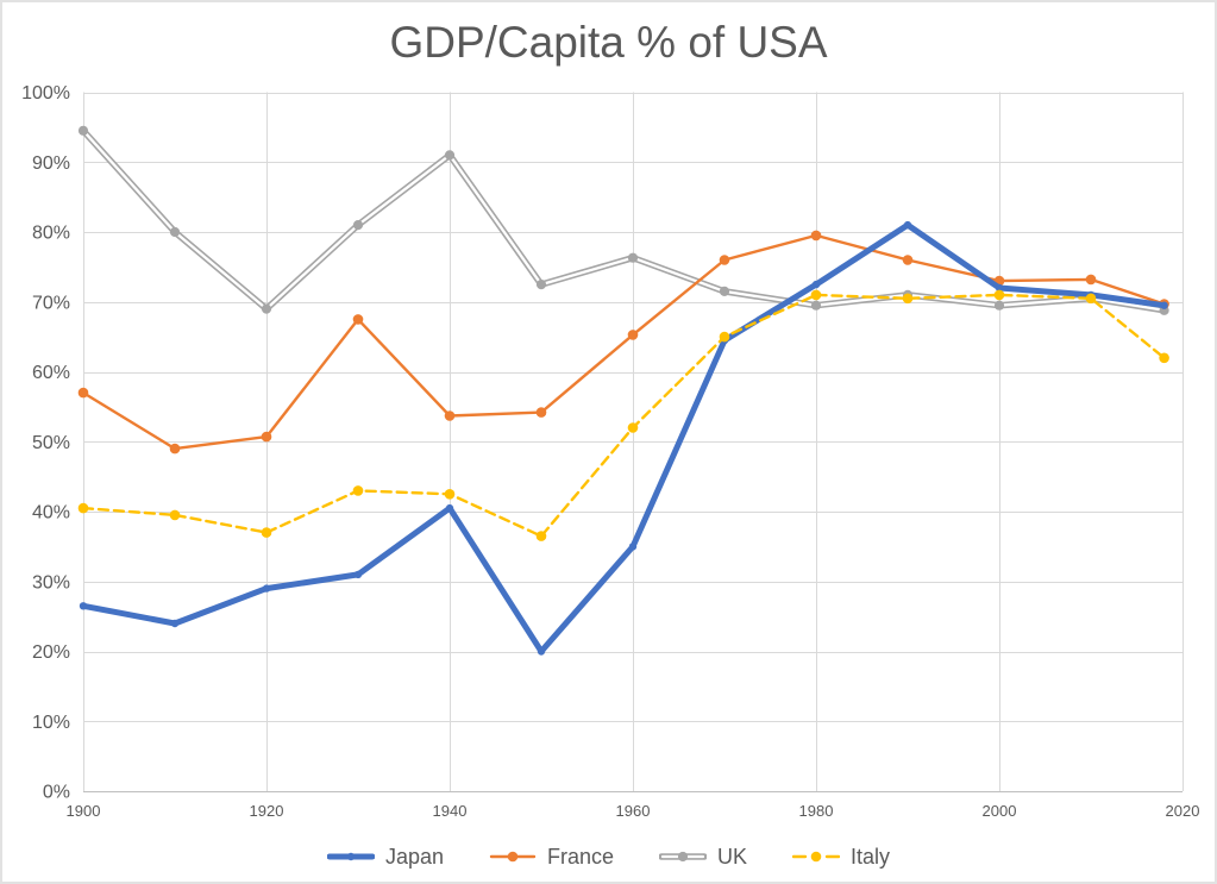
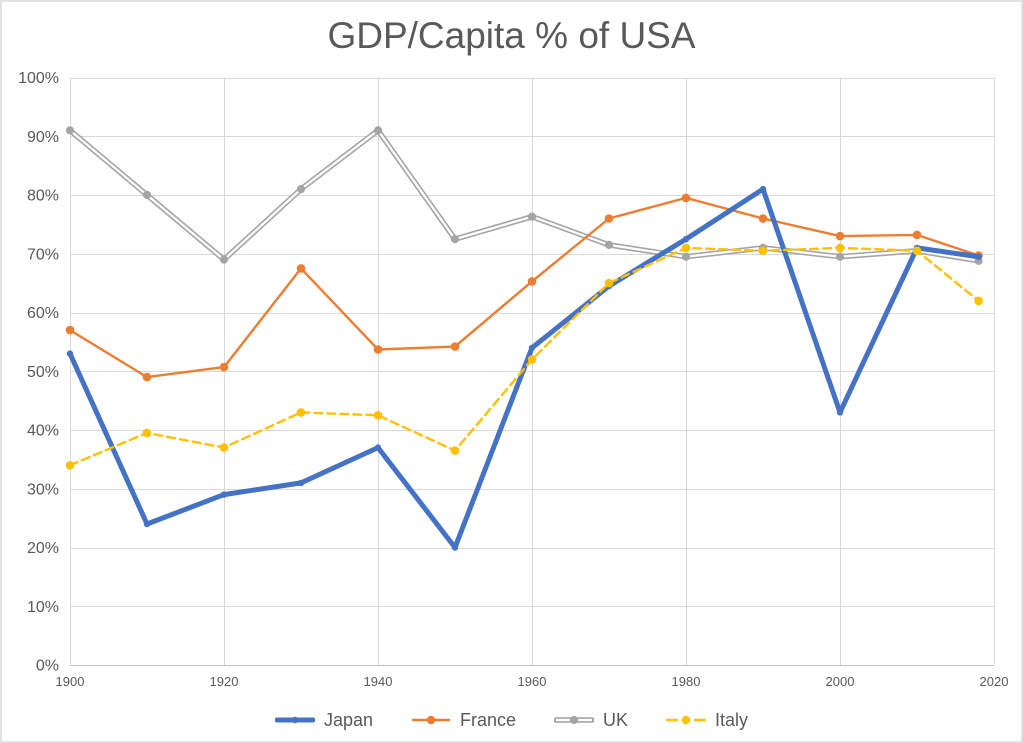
Japan/1900: 26% -> 53%
UK/1900: 94% -> 91%
Italy/1900: 40% -> 34%
Japan/1940: 40% -> 37%
Japan/1960: 35% -> 54%
Japan/2000: 72% -> 43%
